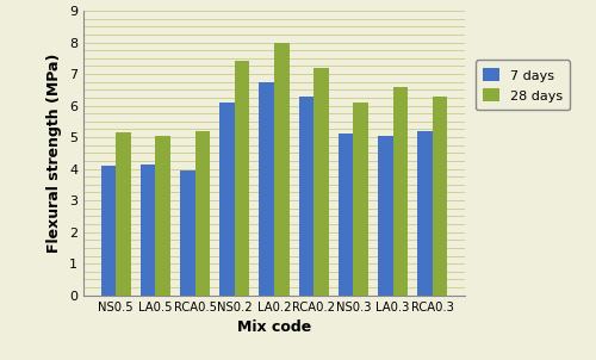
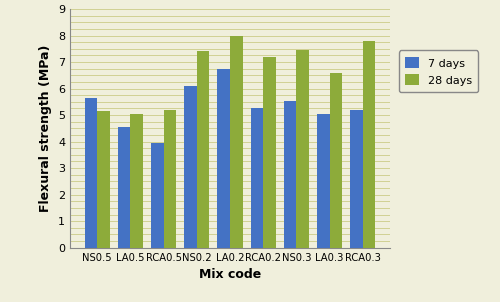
7 days/NS0.5: 4.10 -> 5.65
7 days/LA0.5: 4.15 -> 4.55
7 days/RCA0.2: 6.30 -> 5.25
7 days/NS0.3: 5.10 -> 5.55
28 days/NS0.3: 6.10 -> 7.45
28 days/RCA0.3: 6.30 -> 7.80
